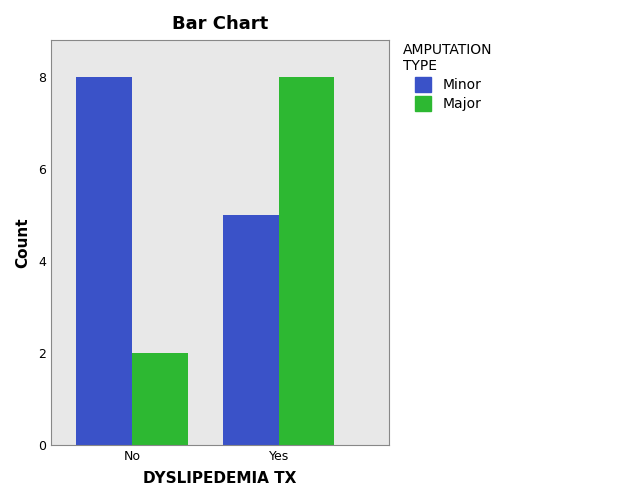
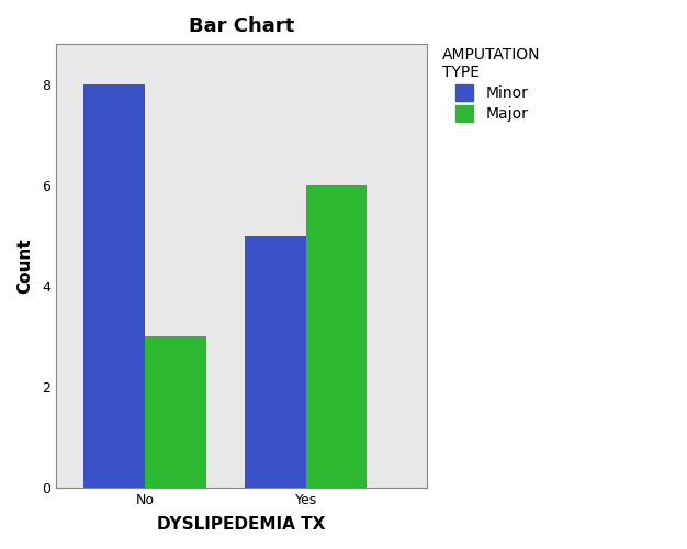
Major/No: 2 -> 3
Major/Yes: 8 -> 6
